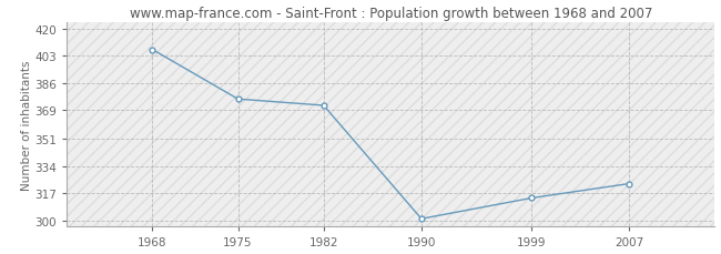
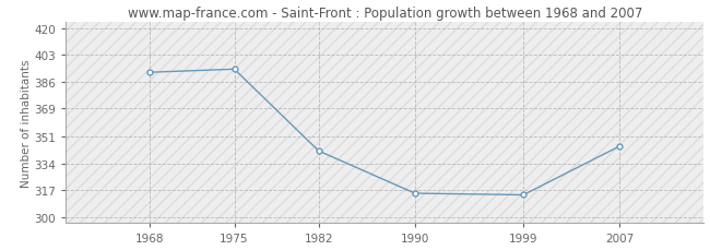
1968: 407 -> 392
1975: 376 -> 394
1982: 372 -> 342
1990: 301 -> 315
2007: 323 -> 345
